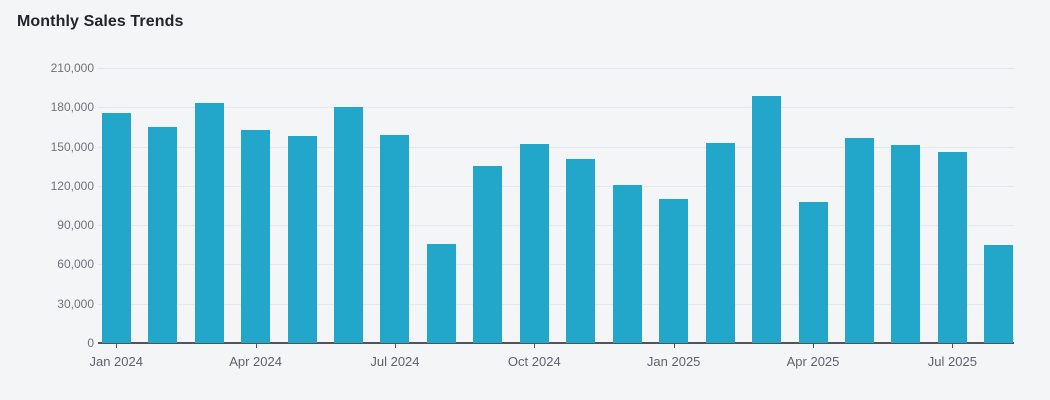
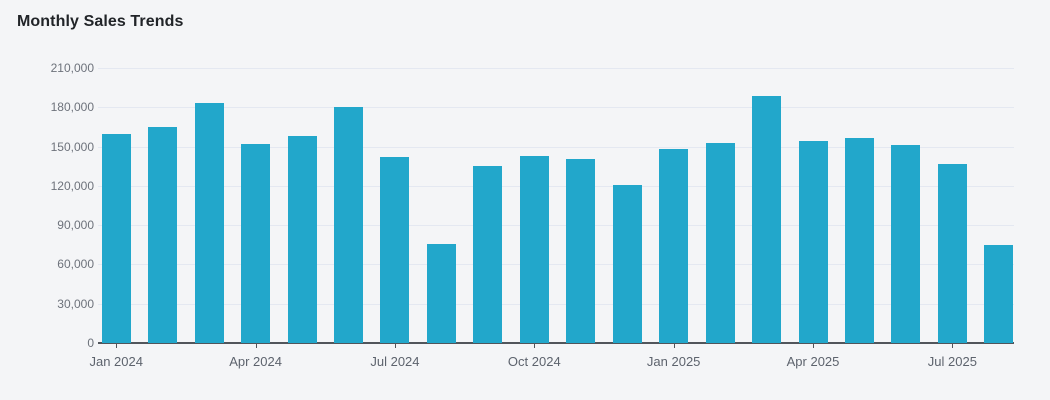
Jan 2024: 176000 -> 160000
Apr 2024: 163000 -> 152000
Jul 2024: 159000 -> 142000
Oct 2024: 152000 -> 143000
Jan 2025: 110000 -> 148000
Apr 2025: 108000 -> 154000
Jul 2025: 146000 -> 136000
